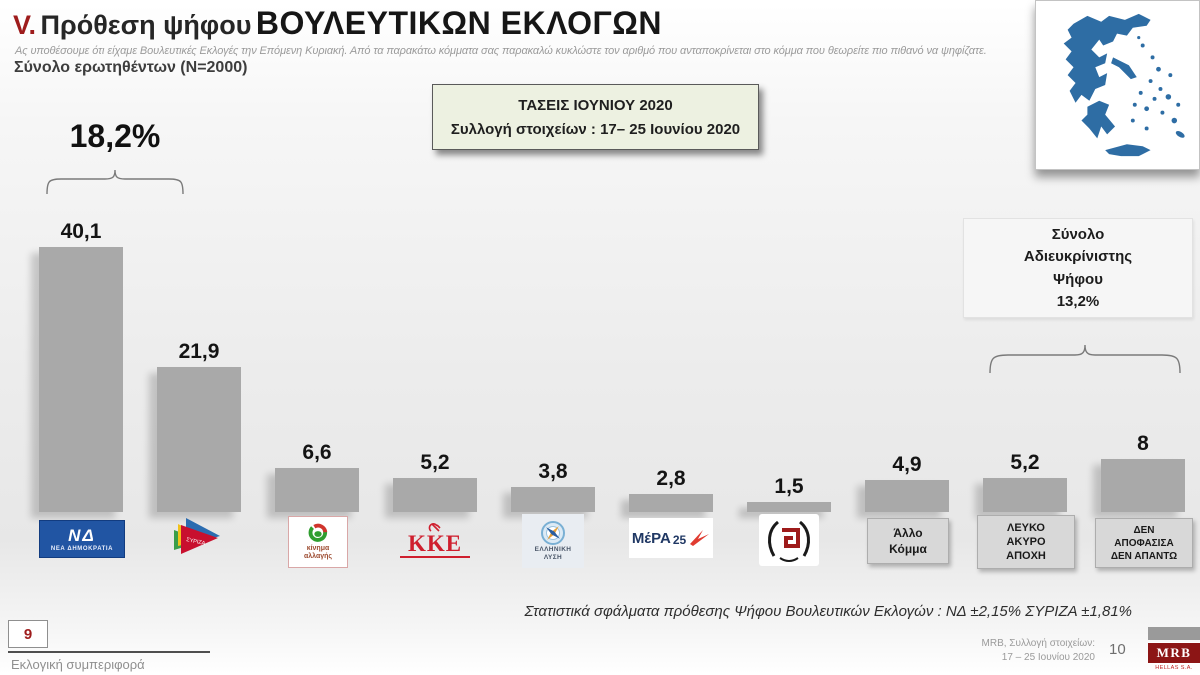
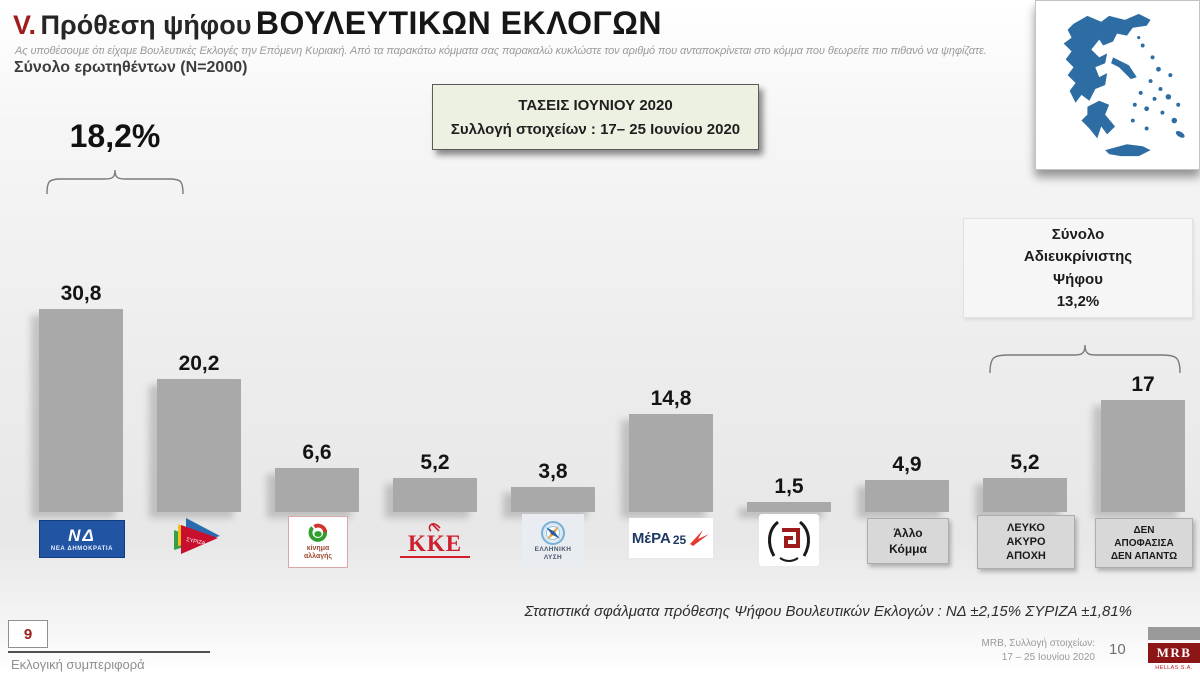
ΝΕΑ ΔΗΜΟΚΡΑΤΙΑ: 40,1 -> 30,8
ΣΥΡΙΖΑ: 21,9 -> 20,2
ΜέΡΑ25: 2,8 -> 14,8
ΔΕΝ ΑΠΟΦΑΣΙΣΑ ΔΕΝ ΑΠΑΝΤΩ: 8 -> 17
